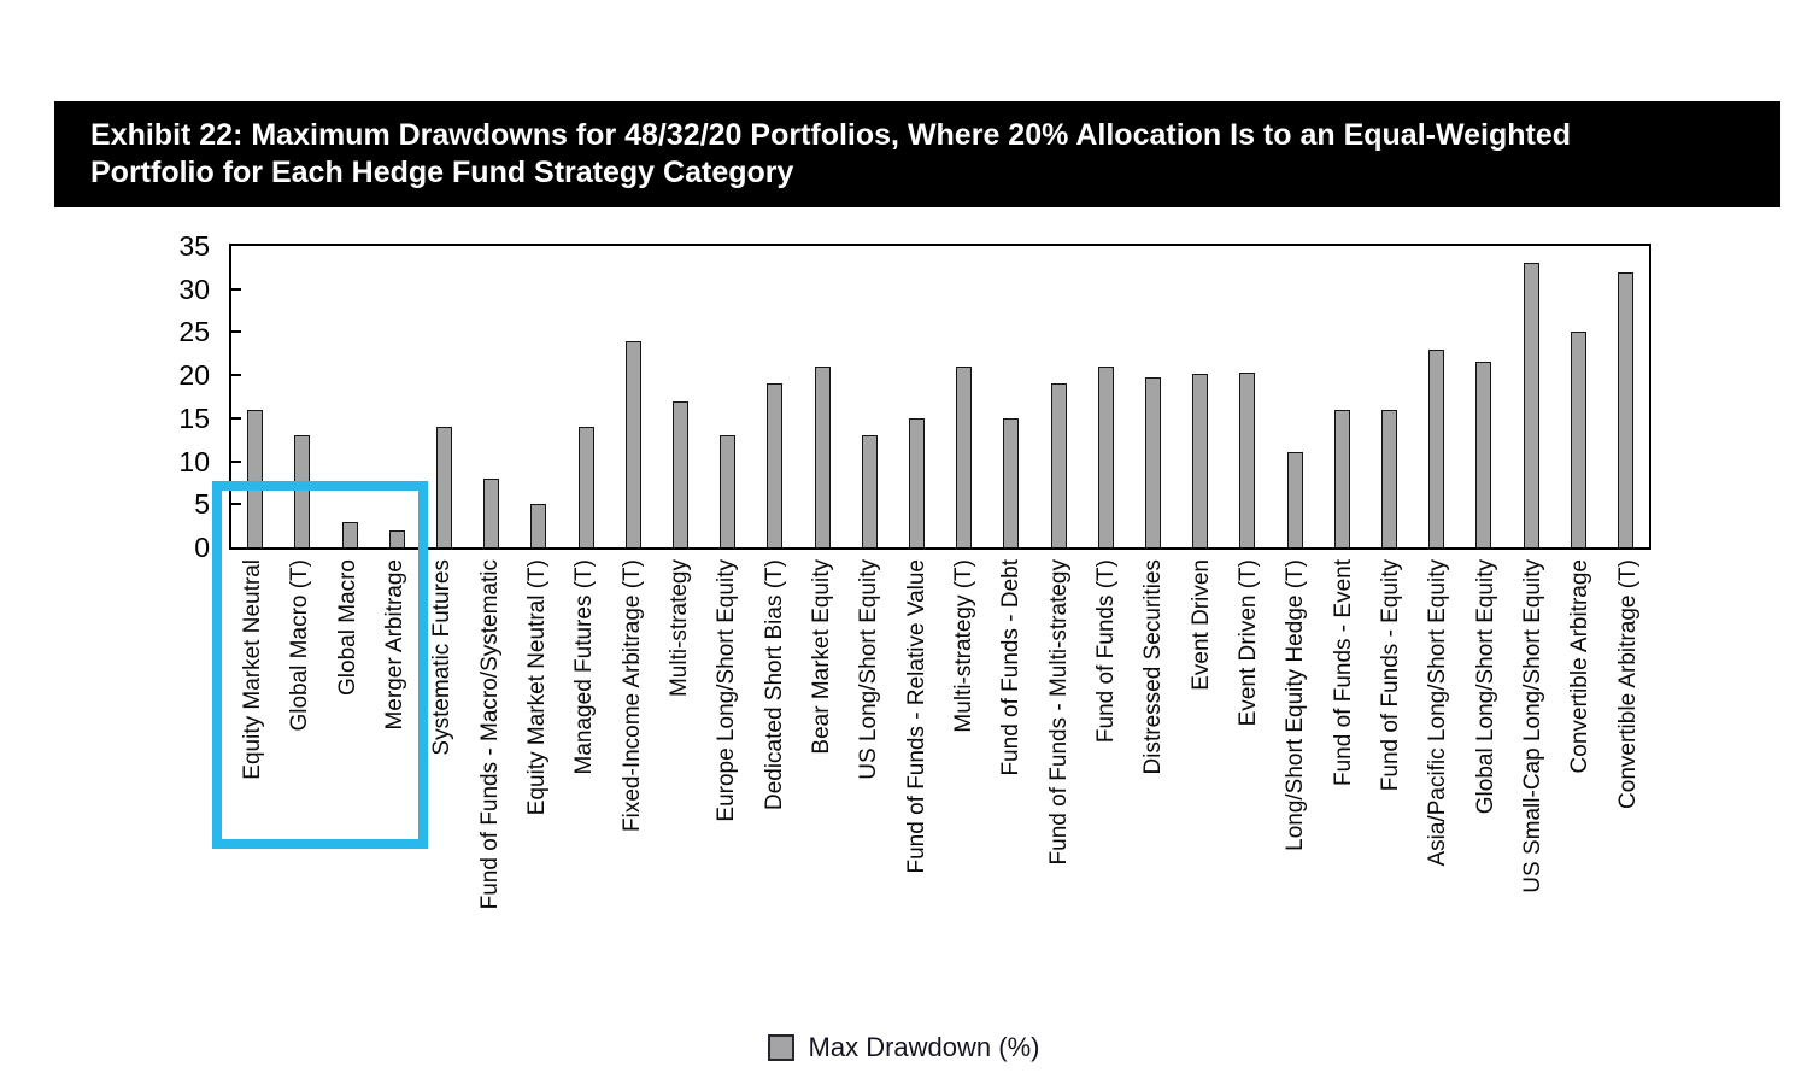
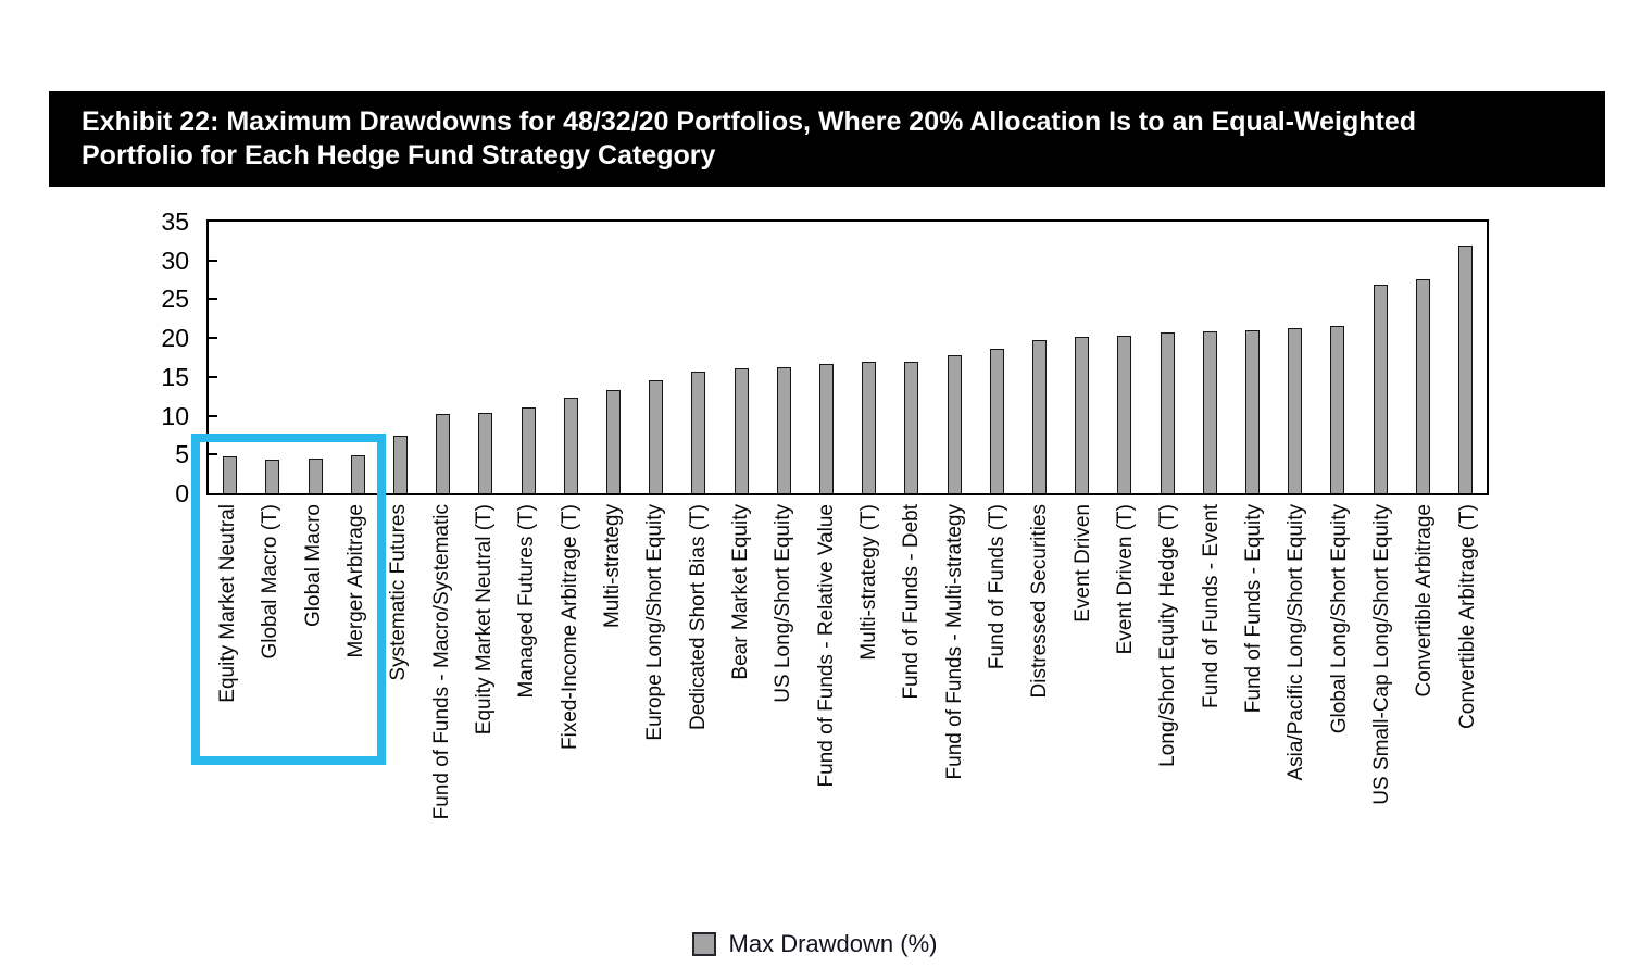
Equity Market Neutral: 16 -> 5
Global Macro (T): 13 -> 4
Global Macro: 3 -> 4
Merger Arbitrage: 2 -> 5
Systematic Futures: 14 -> 7
Fund of Funds - Macro/Systematic: 8 -> 10
Equity Market Neutral (T): 5 -> 10
Managed Futures (T): 14 -> 11
Fixed-Income Arbitrage (T): 24 -> 12
Multi-strategy: 17 -> 13
Europe Long/Short Equity: 13 -> 15
Dedicated Short Bias (T): 19 -> 16
Bear Market Equity: 21 -> 16
US Long/Short Equity: 13 -> 16
Fund of Funds - Relative Value: 15 -> 17
Multi-strategy (T): 21 -> 17
Fund of Funds - Debt: 15 -> 17
Fund of Funds - Multi-strategy: 19 -> 18
Fund of Funds (T): 21 -> 19
Long/Short Equity Hedge (T): 11 -> 21
Fund of Funds - Event: 16 -> 21
Fund of Funds - Equity: 16 -> 21
Asia/Pacific Long/Short Equity: 23 -> 21
US Small-Cap Long/Short Equity: 33 -> 27
Convertible Arbitrage: 25 -> 28
